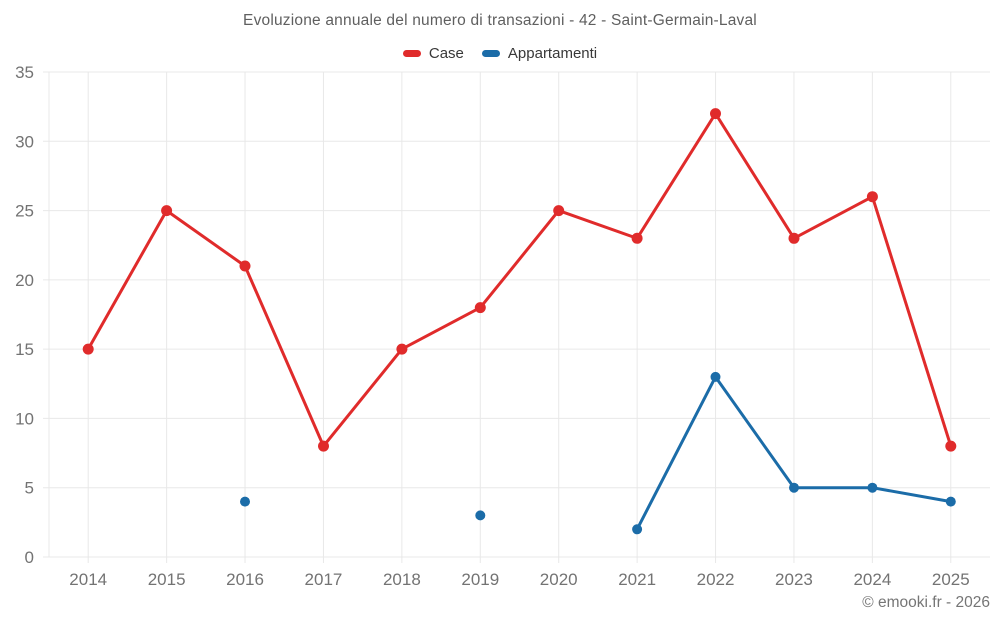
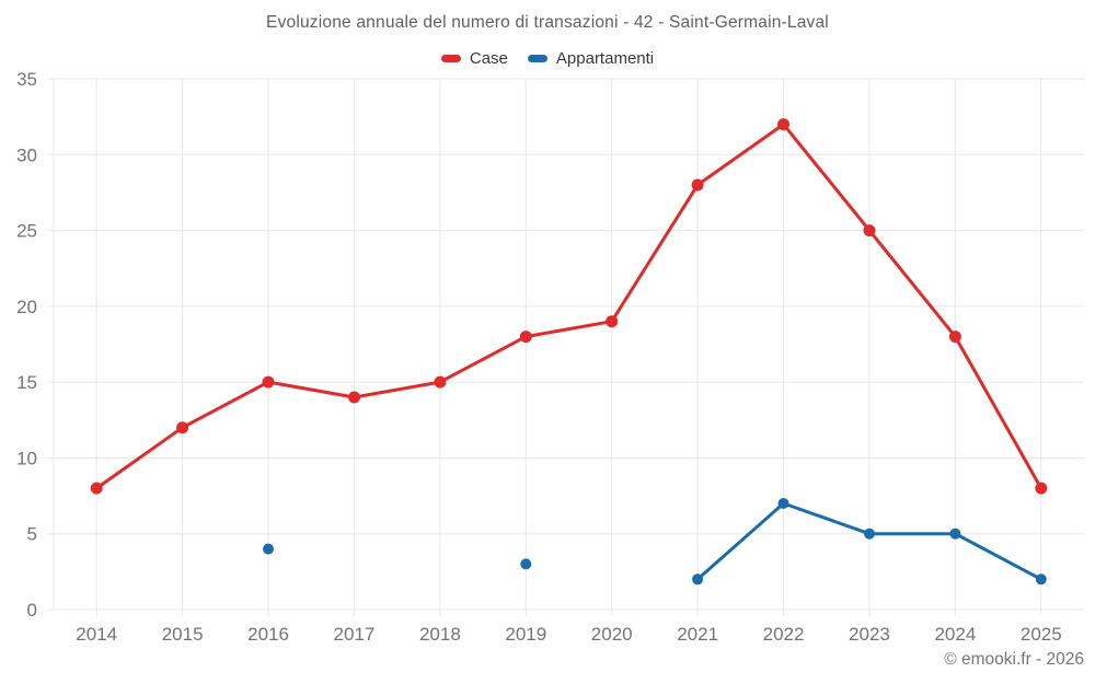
Case/2014: 15 -> 8
Case/2015: 25 -> 12
Case/2016: 21 -> 15
Case/2017: 8 -> 14
Case/2020: 25 -> 19
Case/2021: 23 -> 28
Appartamenti/2022: 13 -> 7
Case/2023: 23 -> 25
Case/2024: 26 -> 18
Appartamenti/2025: 4 -> 2
